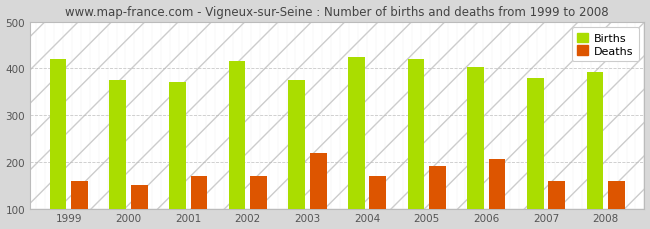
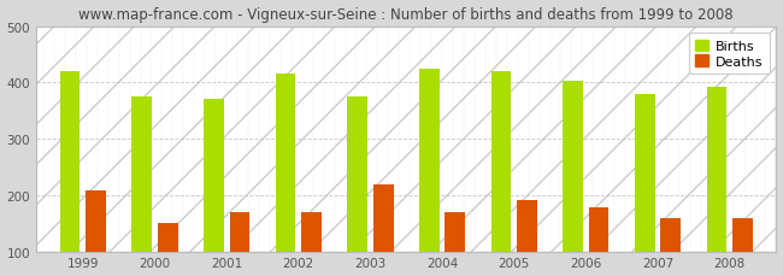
Deaths/1999: 160 -> 208
Deaths/2006: 205 -> 178
